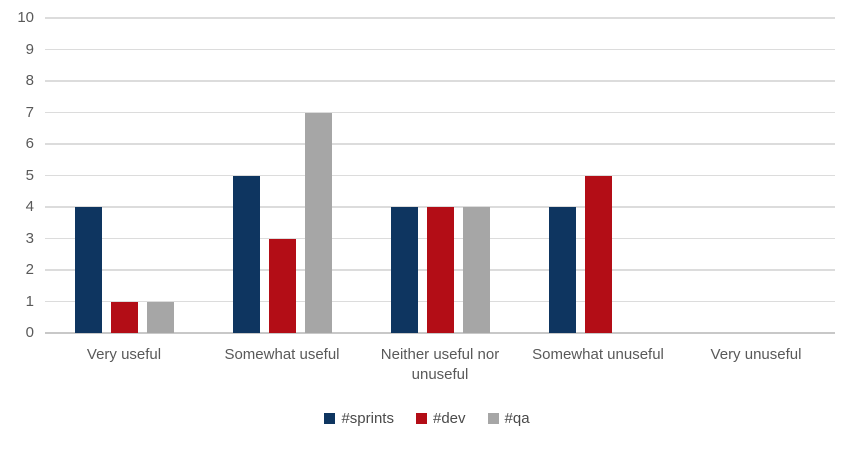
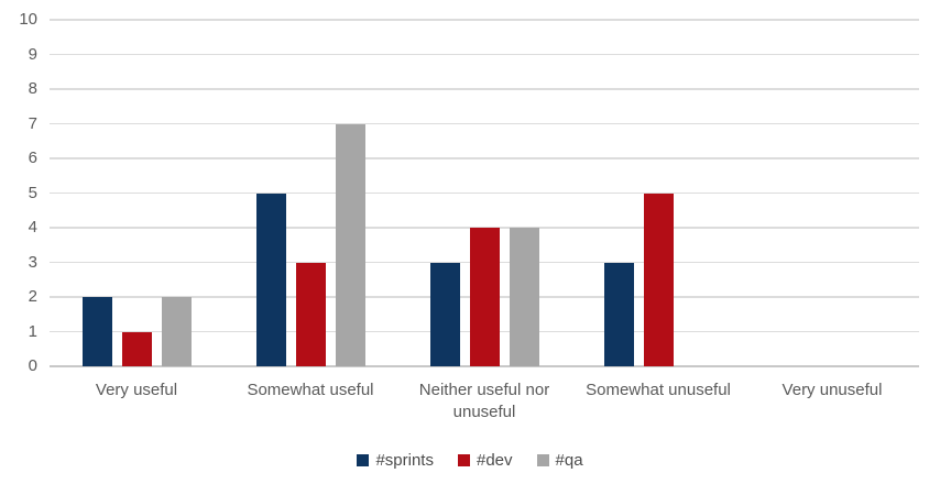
#sprints/Very useful: 4 -> 2
#qa/Very useful: 1 -> 2
#sprints/Neither useful nor unuseful: 4 -> 3
#sprints/Somewhat unuseful: 4 -> 3
